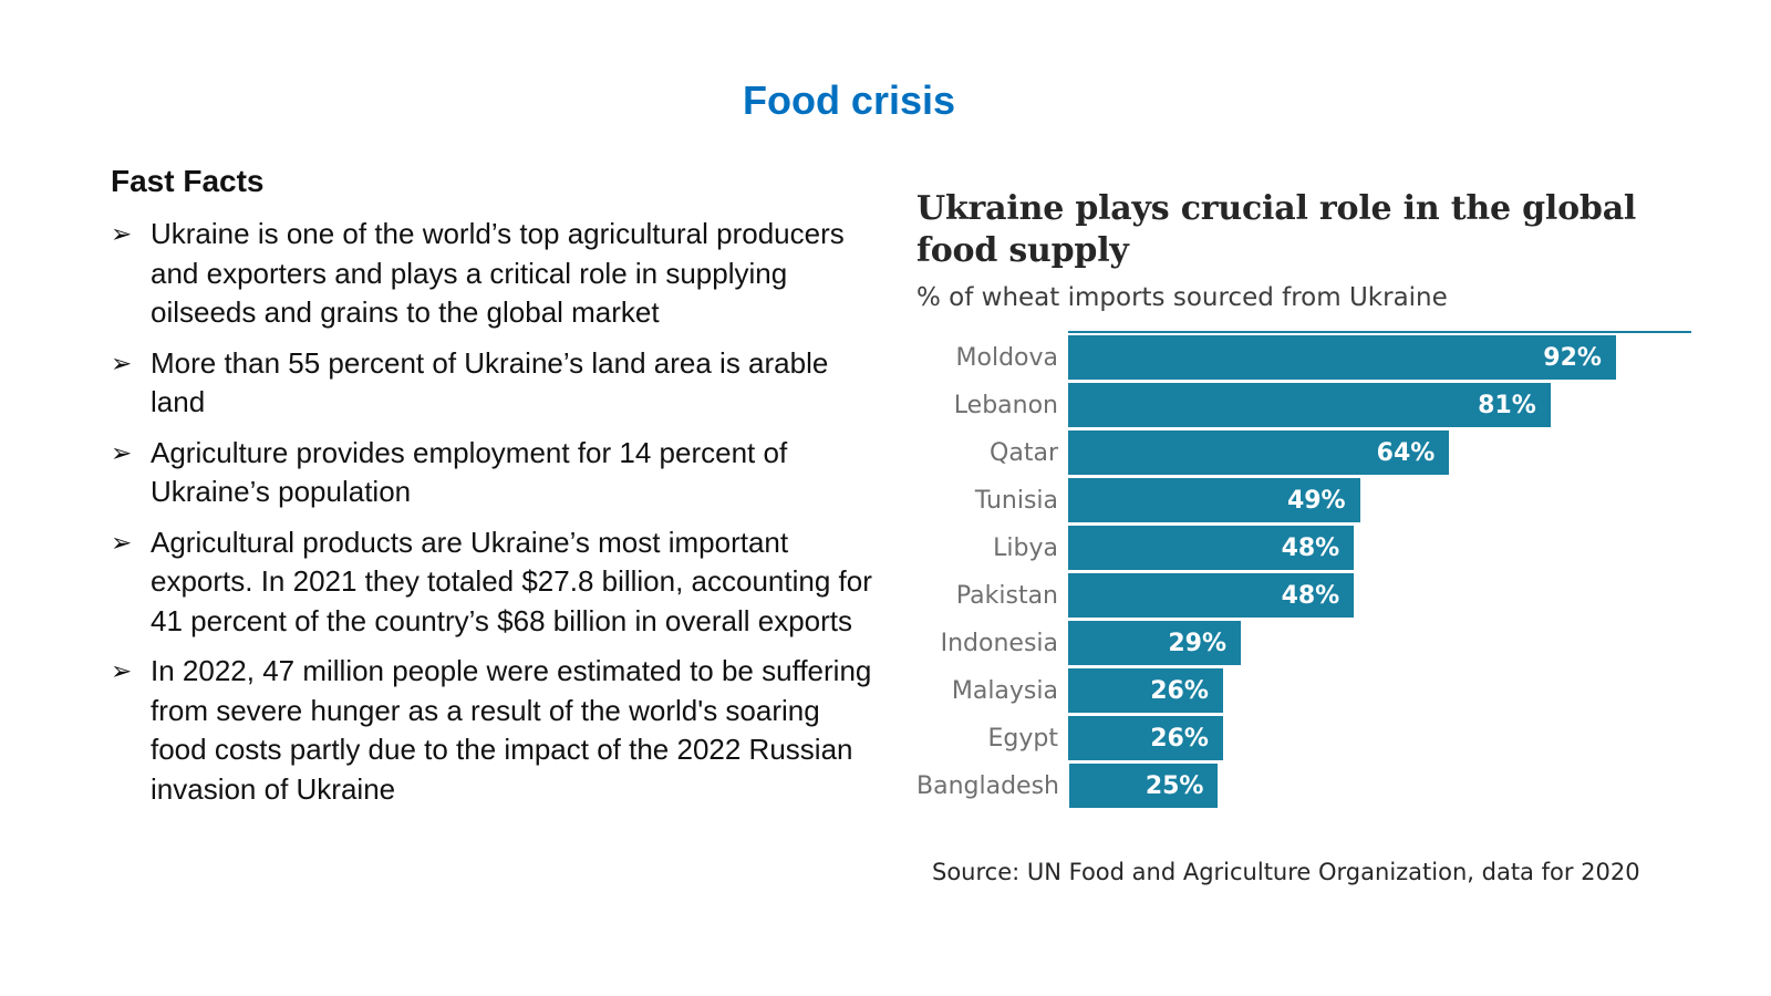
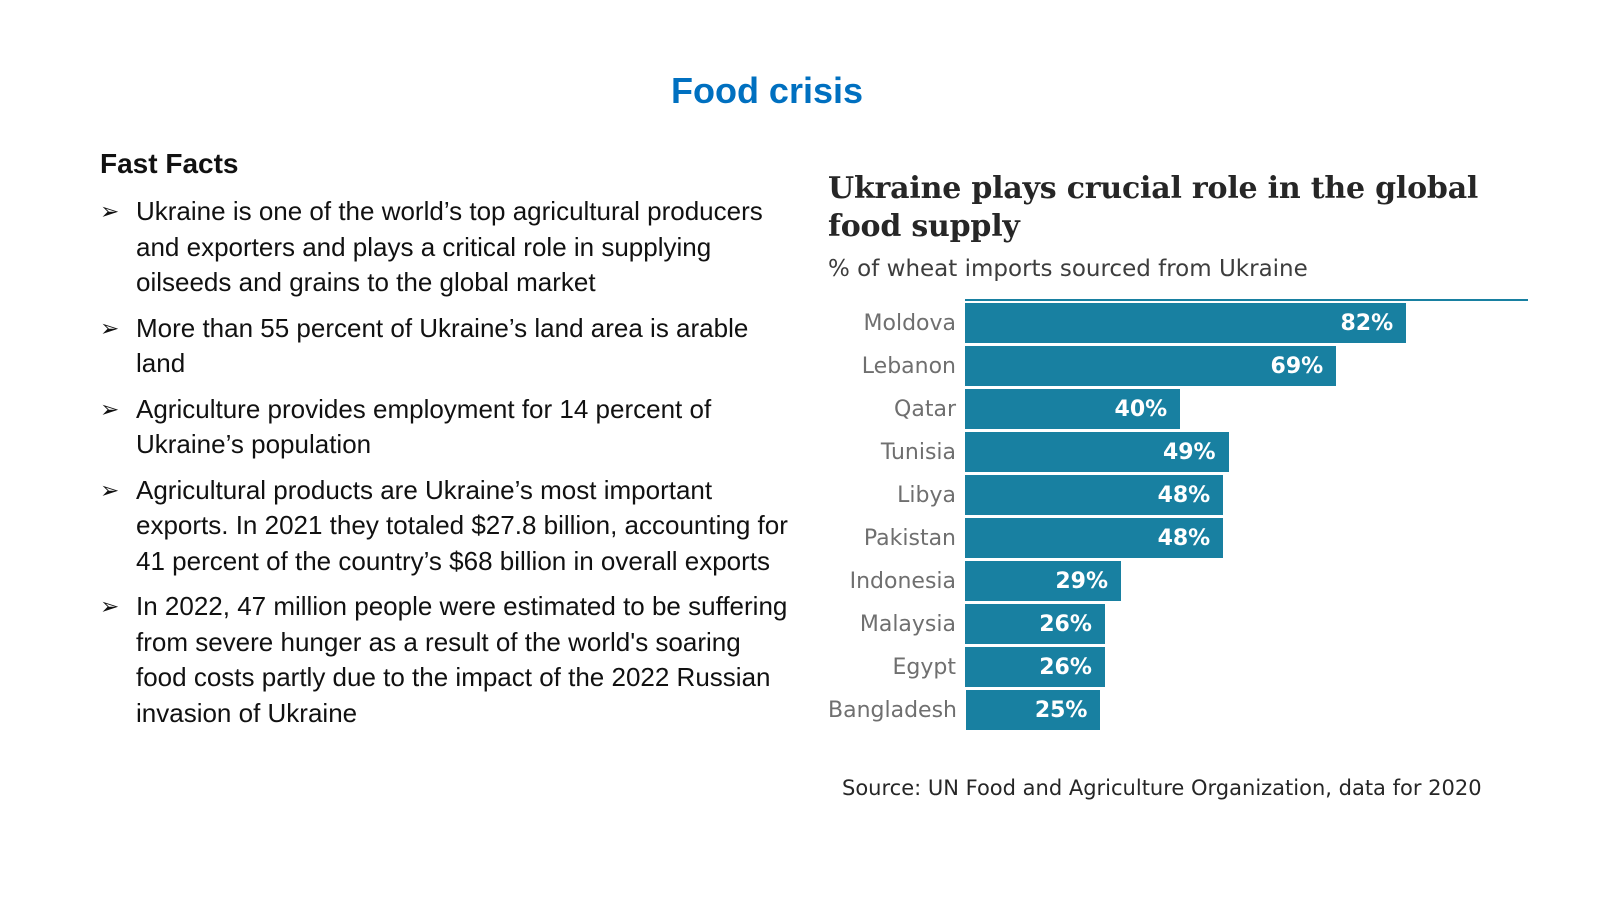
Moldova: 92% -> 82%
Lebanon: 81% -> 69%
Qatar: 64% -> 40%
